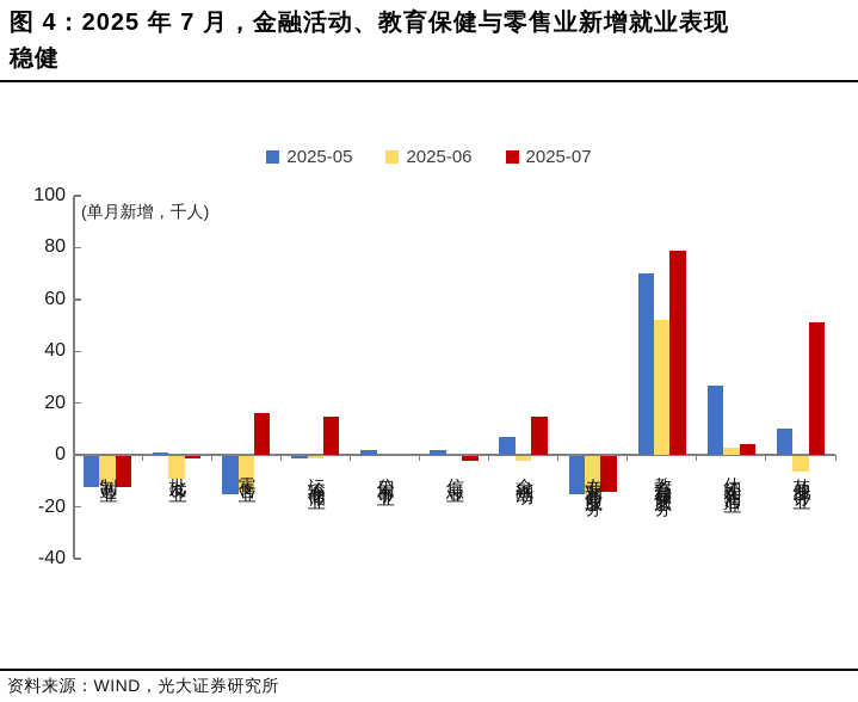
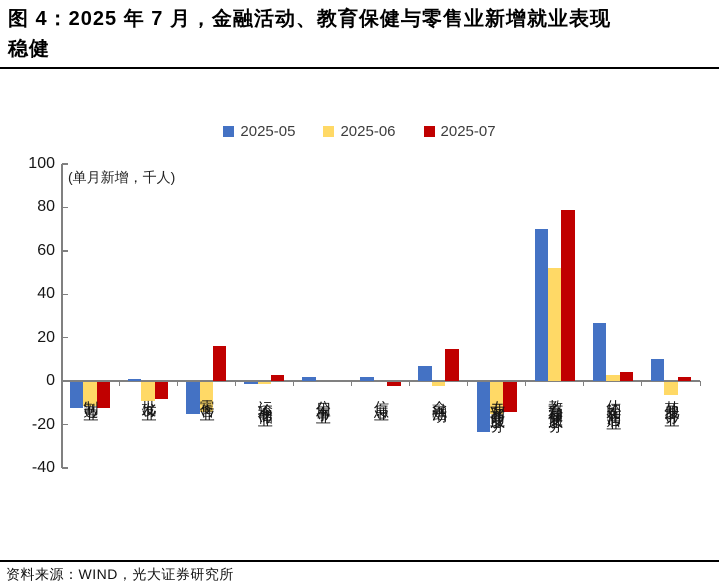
2025-07/批发业: -1 -> -8
2025-07/运输仓储业: 15 -> 3
2025-05/专业和商业服务: -15 -> -23
2025-07/其他服务业: 51 -> 2
